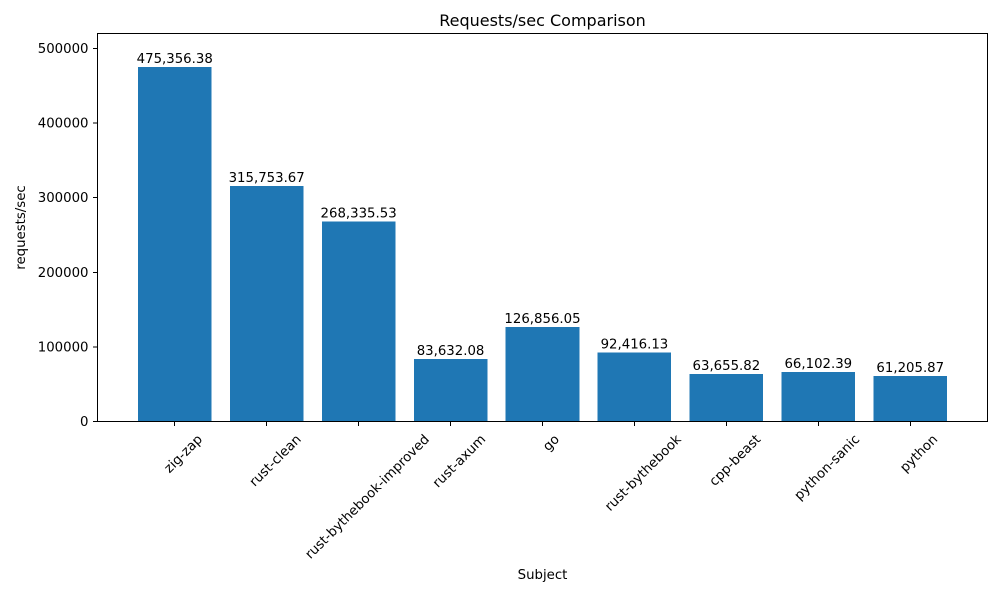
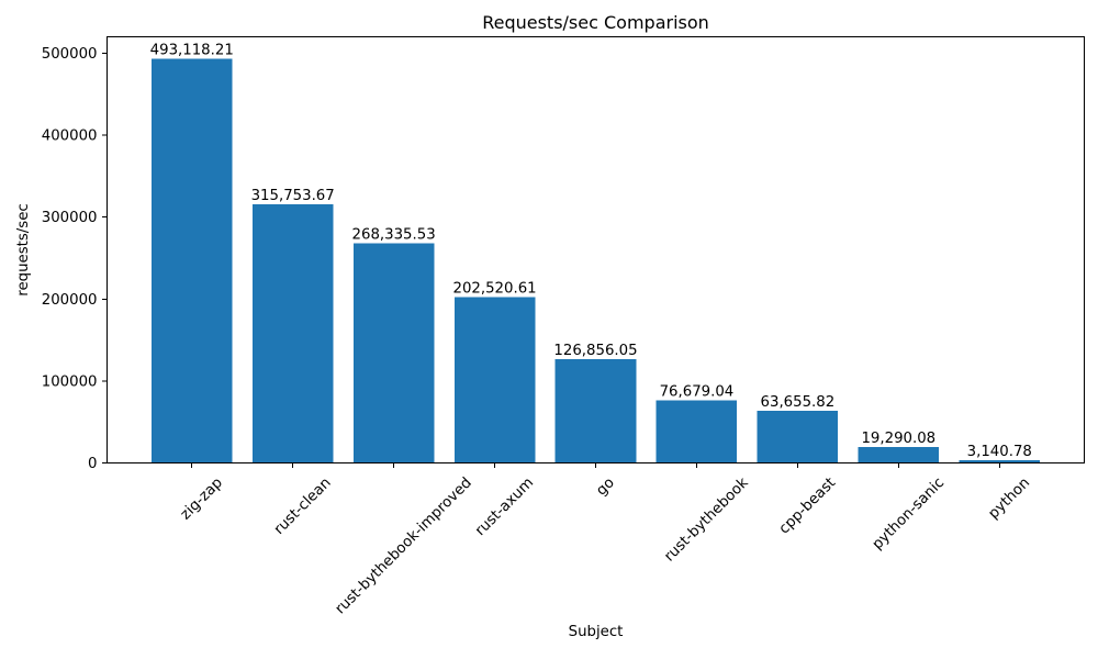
zig-zap: 475,356.38 -> 493,118.21
rust-axum: 83,632.08 -> 202,520.61
rust-bythebook: 92,416.13 -> 76,679.04
python-sanic: 66,102.39 -> 19,290.08
python: 61,205.87 -> 3,140.78
